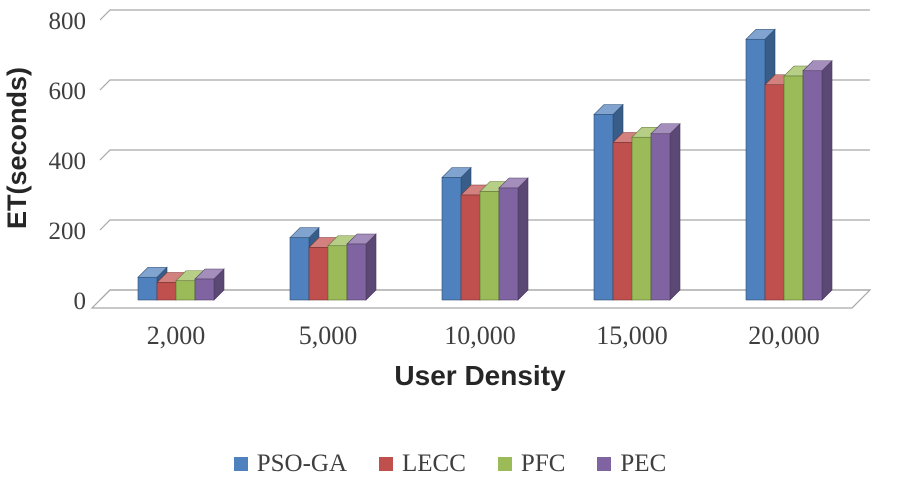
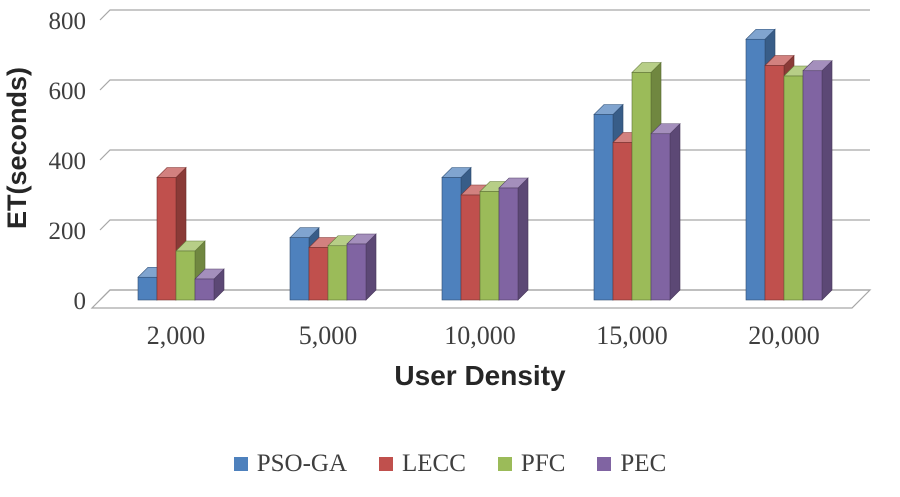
LECC/2,000: 50 -> 350
PFC/2,000: 60 -> 140
PFC/15,000: 460 -> 650
LECC/20,000: 620 -> 670
